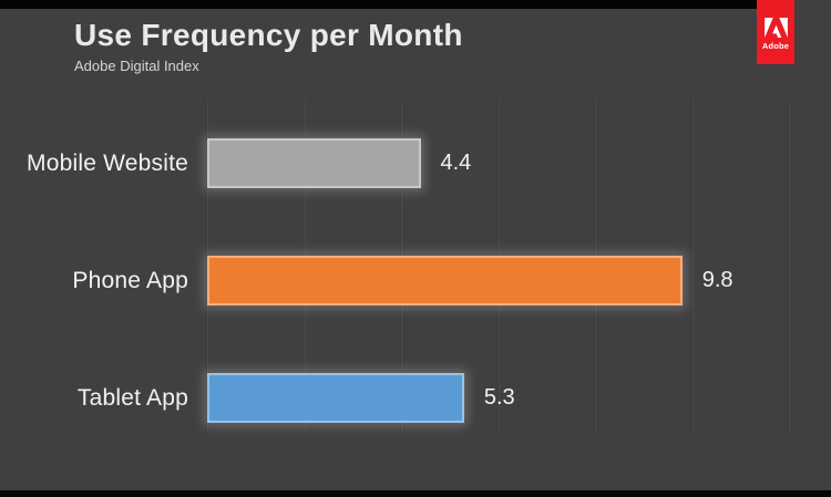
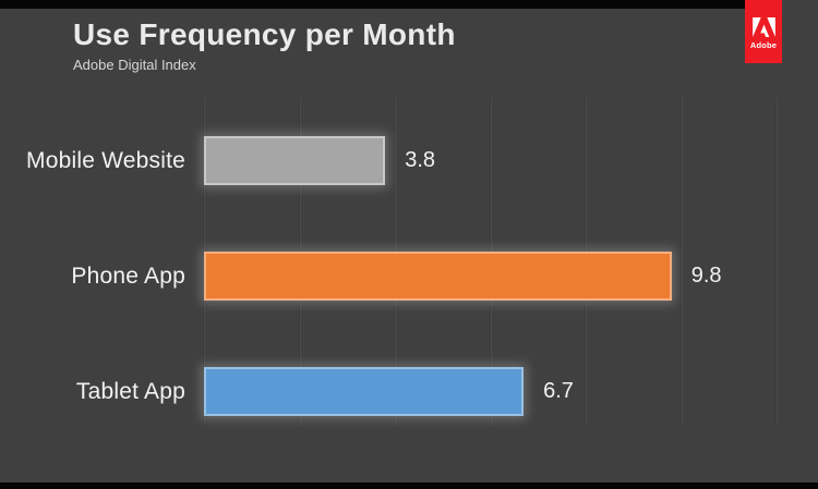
Mobile Website: 4.4 -> 3.8
Tablet App: 5.3 -> 6.7
